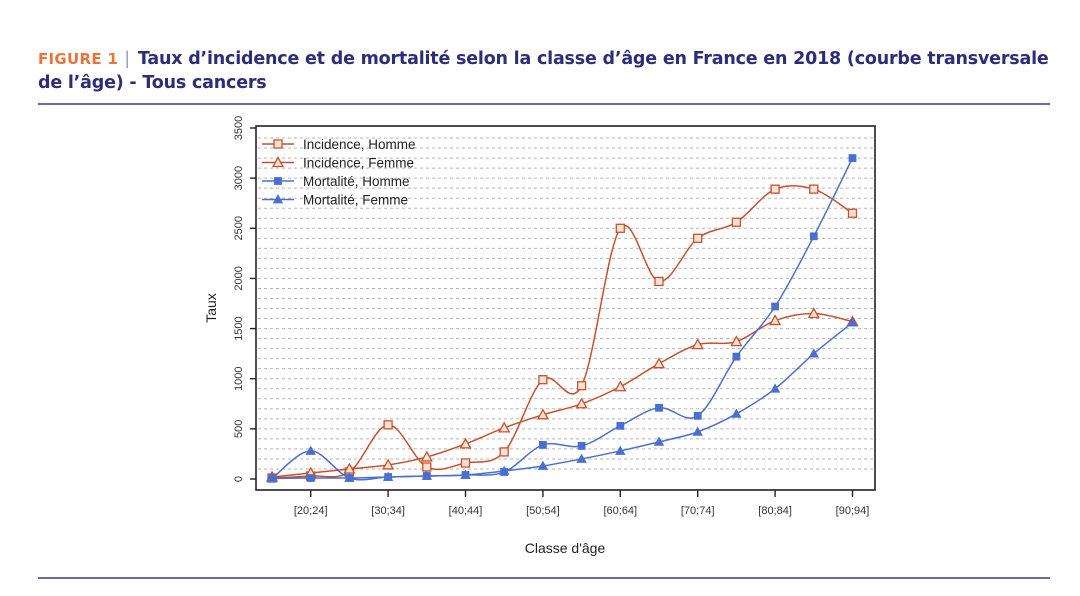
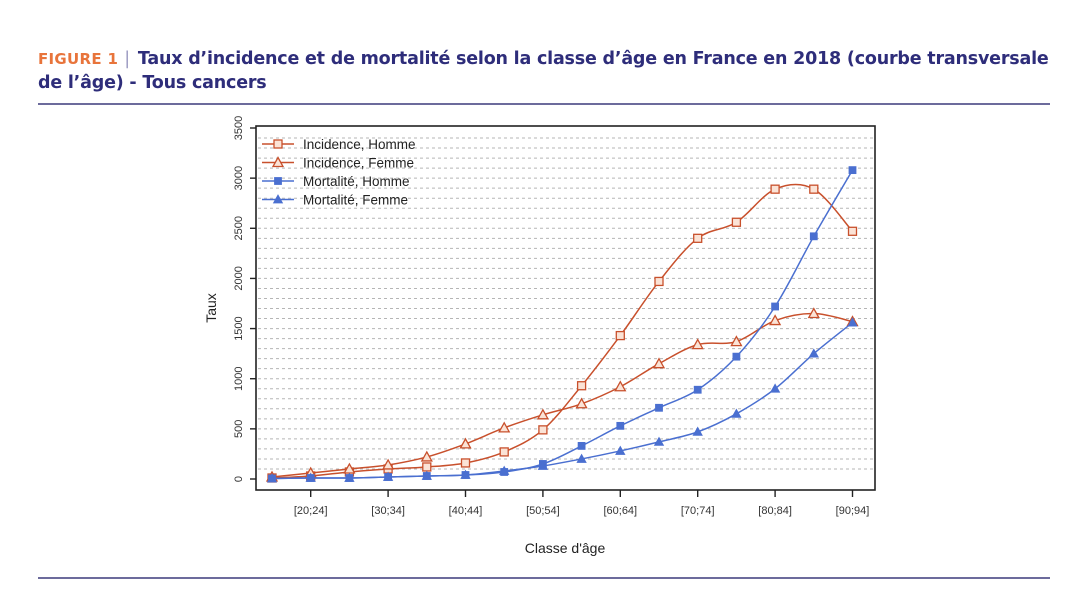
Mortalité, Femme/[20;24]: 280 -> 10
Incidence, Homme/[30;34]: 540 -> 100
Incidence, Homme/[50;54]: 990 -> 490
Mortalité, Homme/[50;54]: 340 -> 150
Incidence, Homme/[60;64]: 2500 -> 1430
Mortalité, Homme/[70;74]: 630 -> 890
Incidence, Homme/[90;94]: 2650 -> 2470
Mortalité, Homme/[90;94]: 3200 -> 3080
